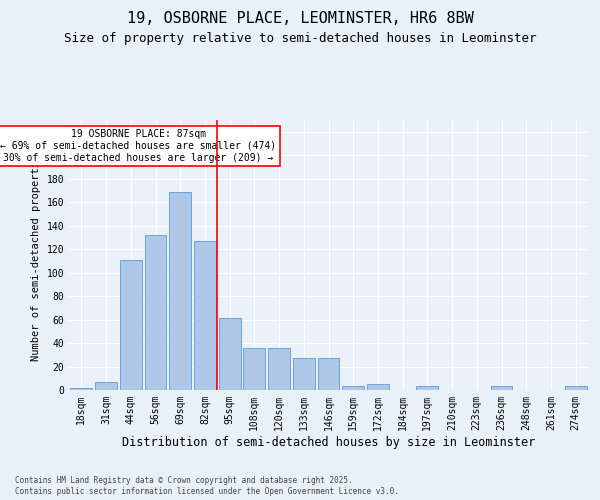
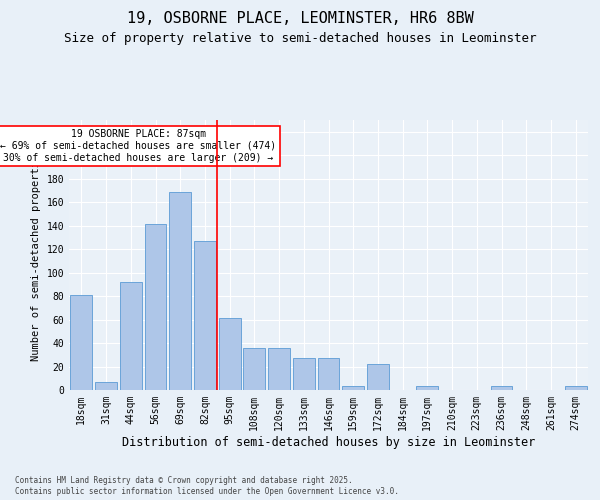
18sqm: 2 -> 81
44sqm: 111 -> 92
56sqm: 132 -> 141
172sqm: 5 -> 22
